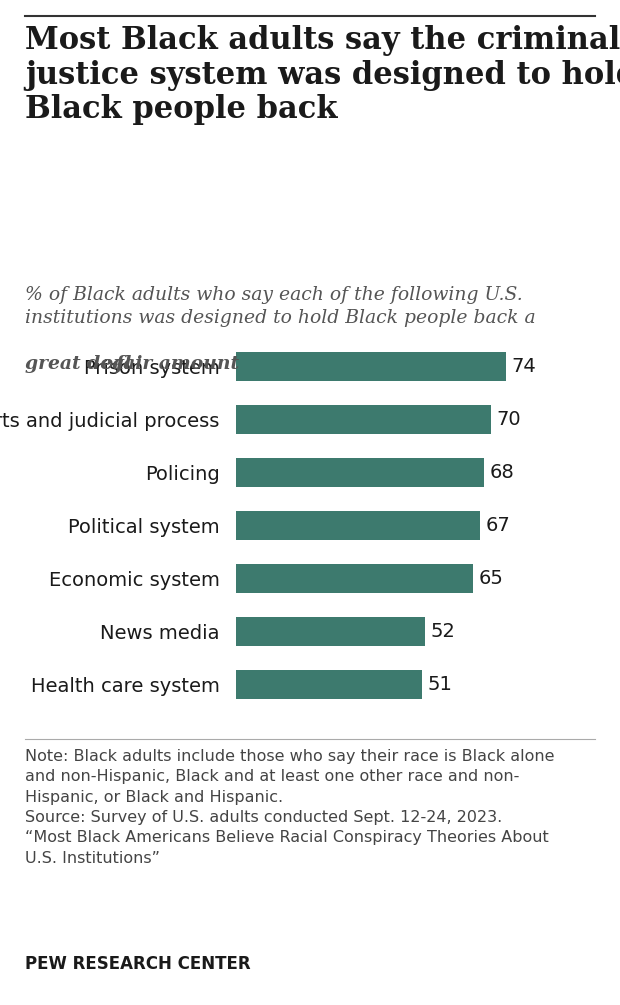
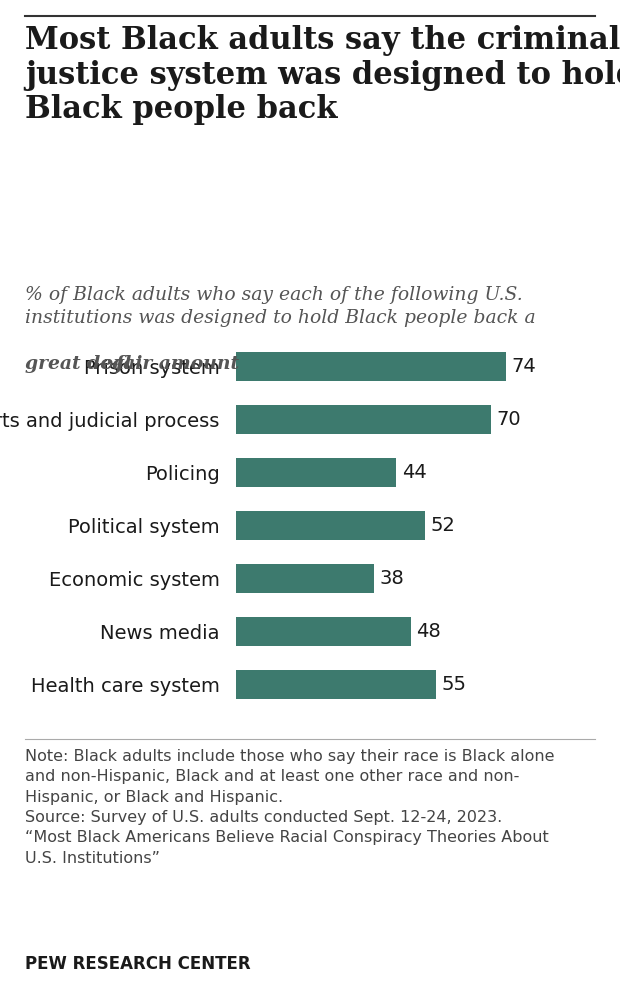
Policing: 68 -> 44
Political system: 67 -> 52
Economic system: 65 -> 38
News media: 52 -> 48
Health care system: 51 -> 55
